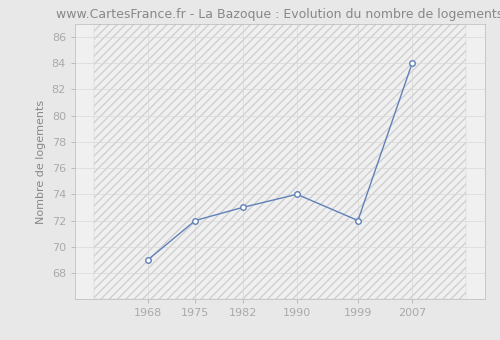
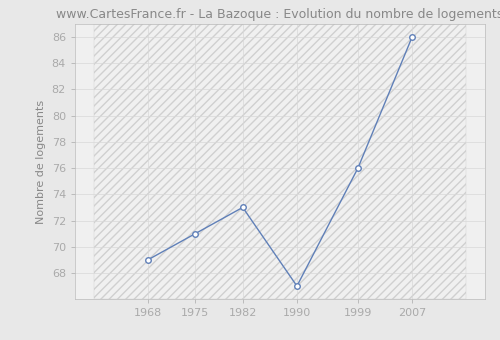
1975: 72 -> 71
1990: 74 -> 67
1999: 72 -> 76
2007: 84 -> 86
